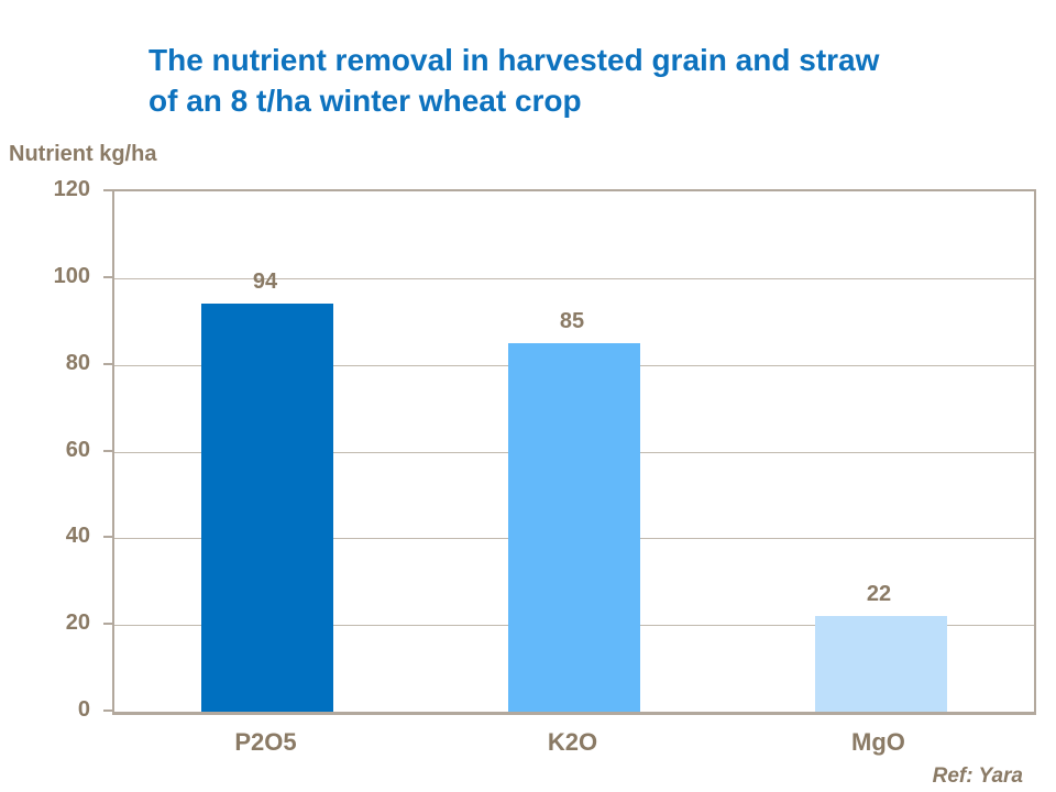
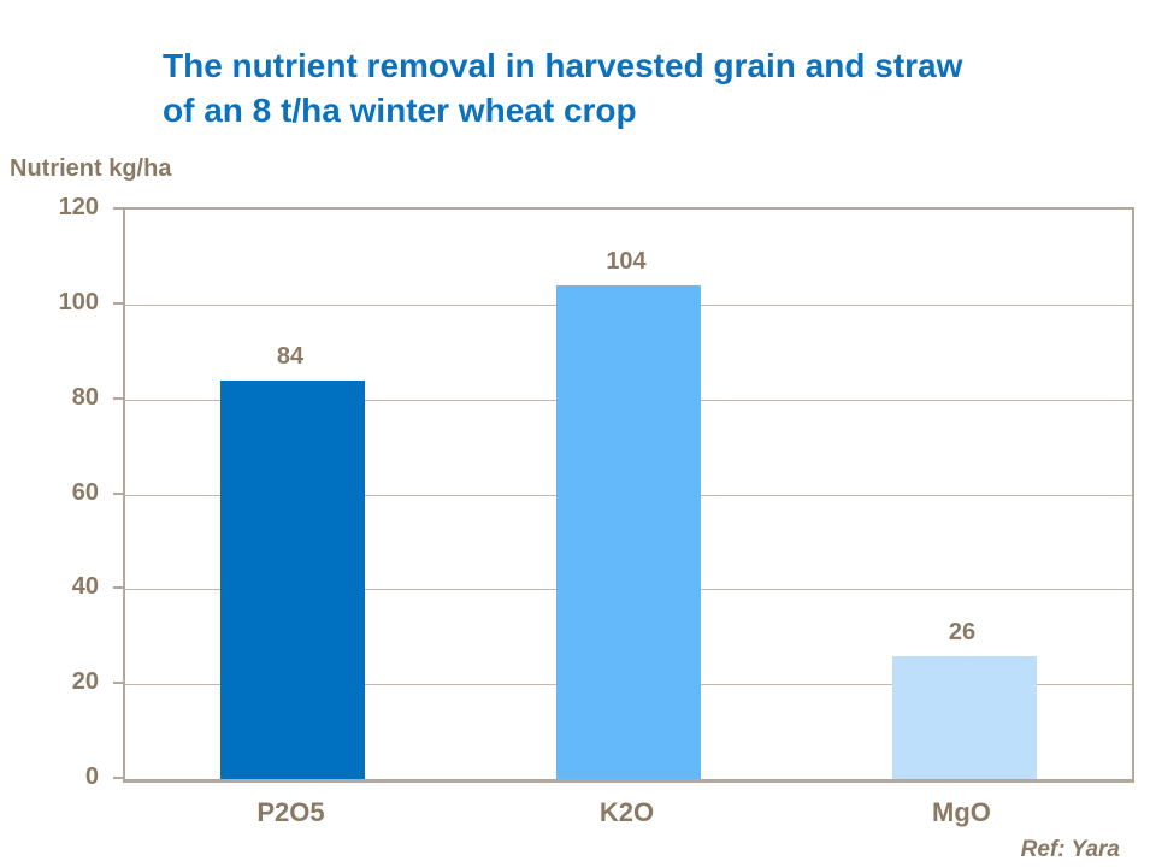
P2O5: 94 -> 84
K2O: 85 -> 104
MgO: 22 -> 26
